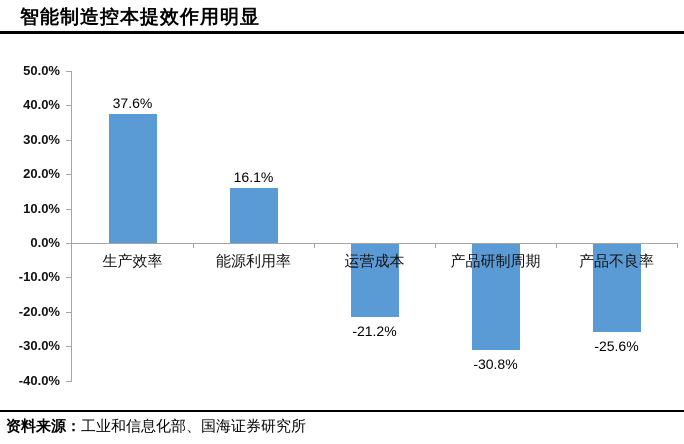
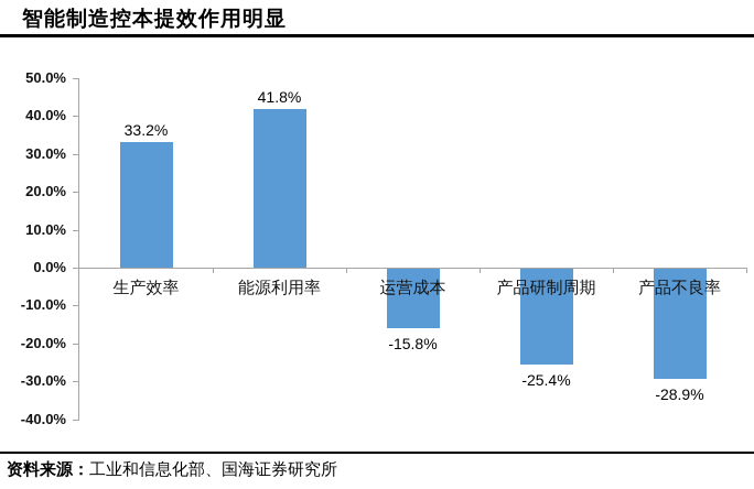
生产效率: 37.6% -> 33.2%
能源利用率: 16.1% -> 41.8%
运营成本: -21.2% -> -15.8%
产品研制周期: -30.8% -> -25.4%
产品不良率: -25.6% -> -28.9%
